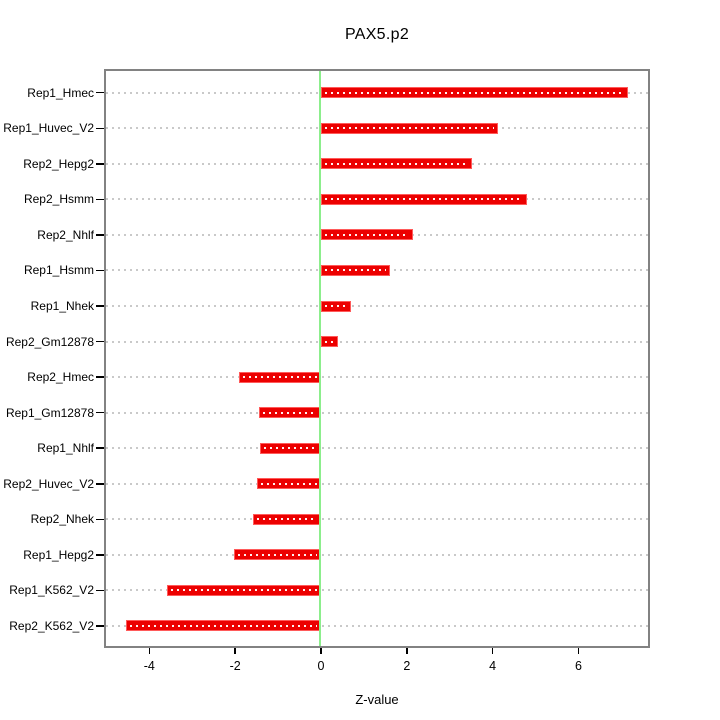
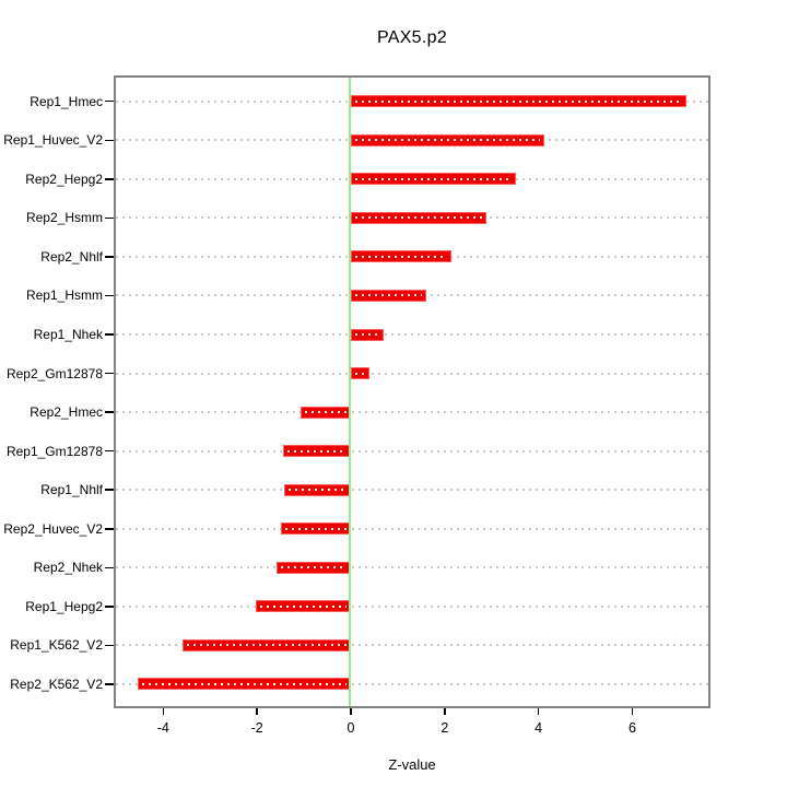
Rep2_Hsmm: 4.8 -> 2.9
Rep2_Hmec: -1.9 -> -1.1
